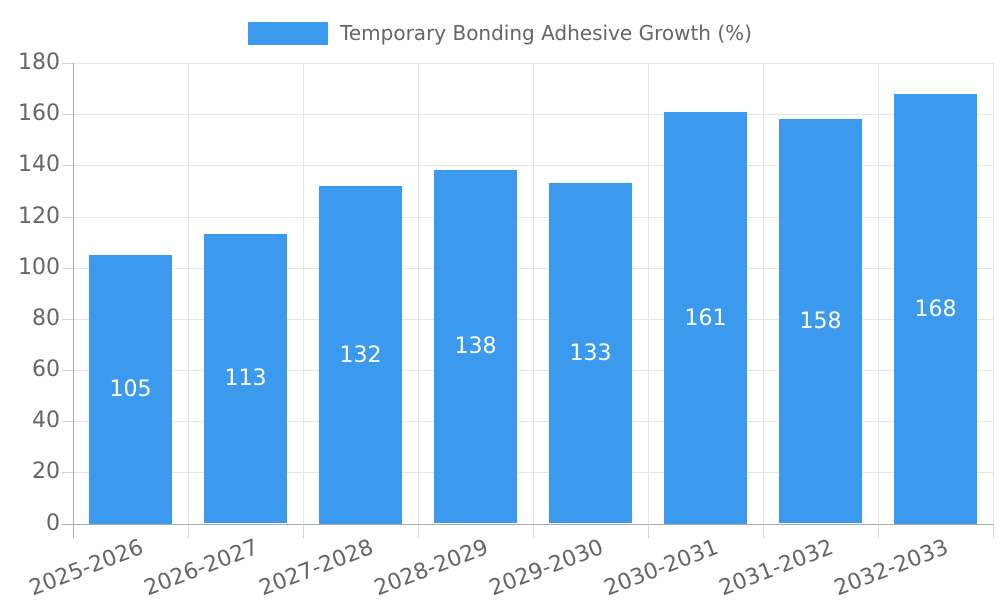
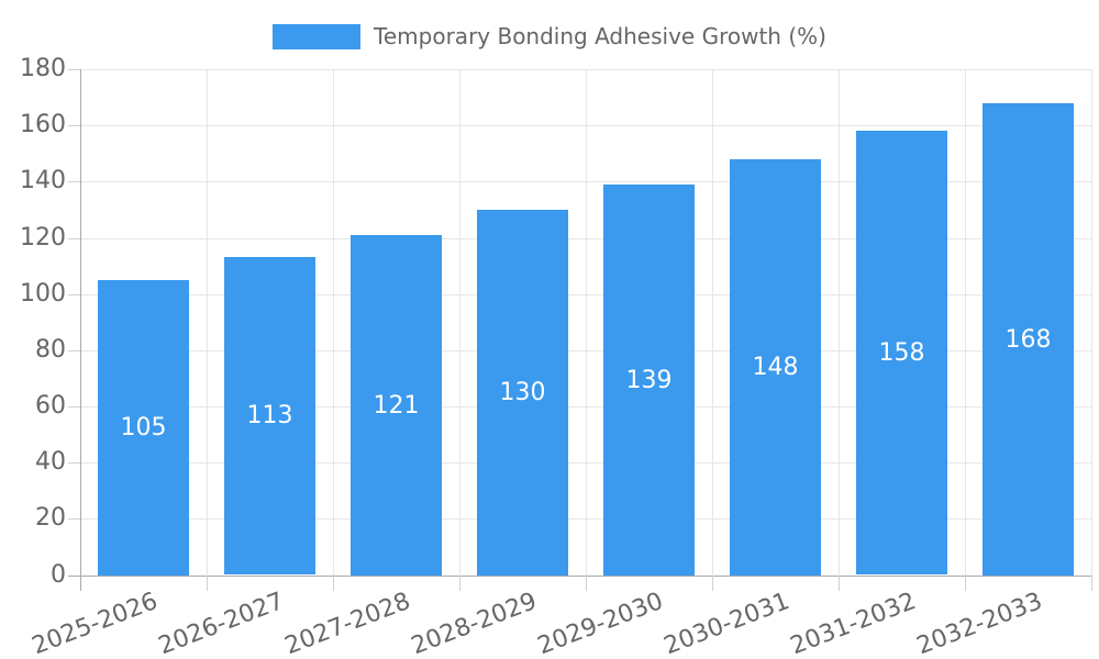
2027-2028: 132 -> 121
2028-2029: 138 -> 130
2029-2030: 133 -> 139
2030-2031: 161 -> 148
